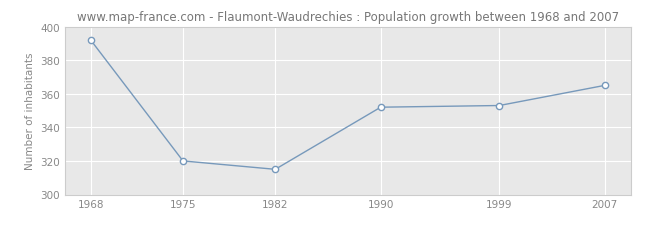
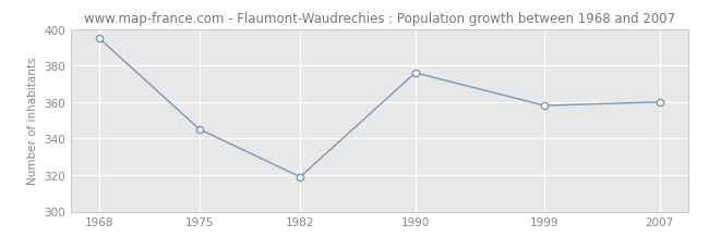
1968: 392 -> 395
1975: 320 -> 345
1982: 315 -> 319
1990: 352 -> 376
1999: 353 -> 358
2007: 365 -> 360
